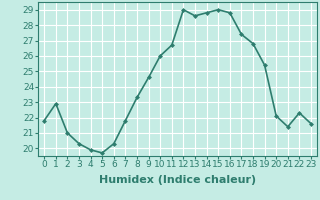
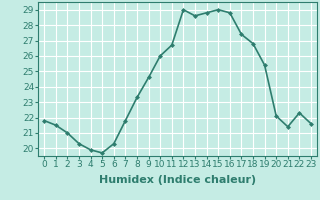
1: 22.9 -> 21.5
